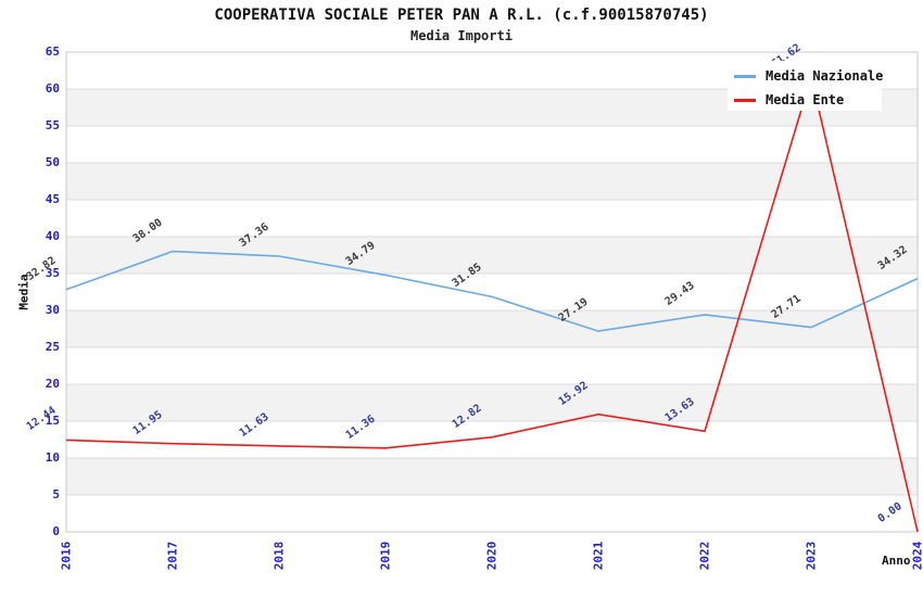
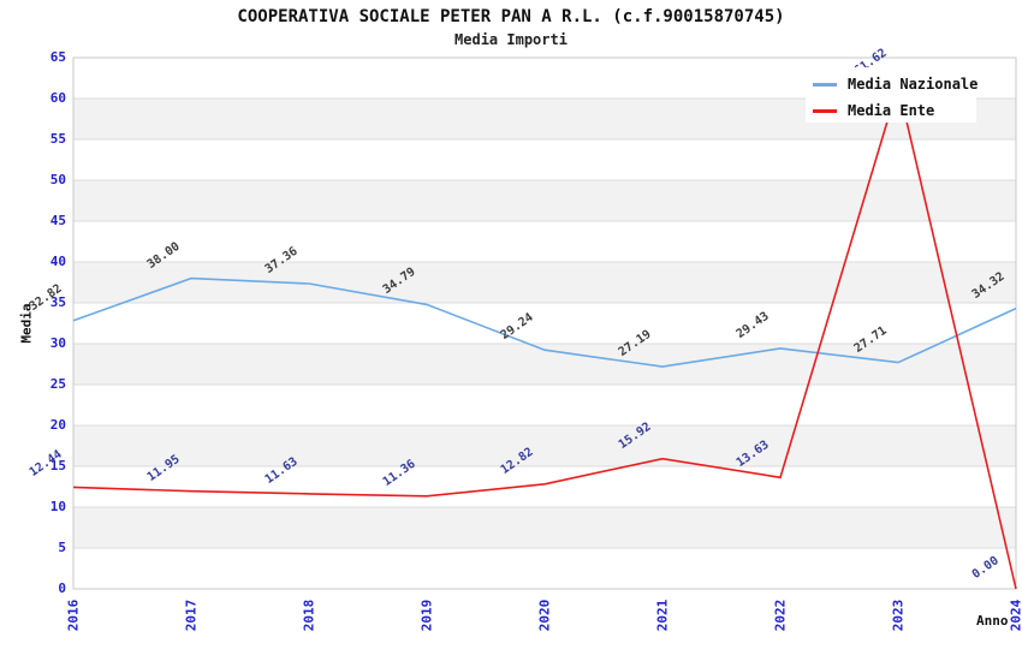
Media Nazionale/2020: 31.85 -> 29.24
